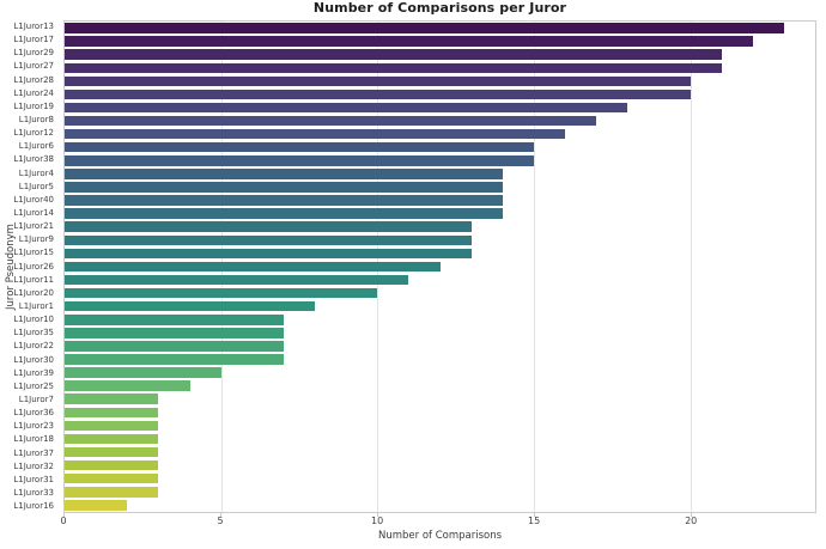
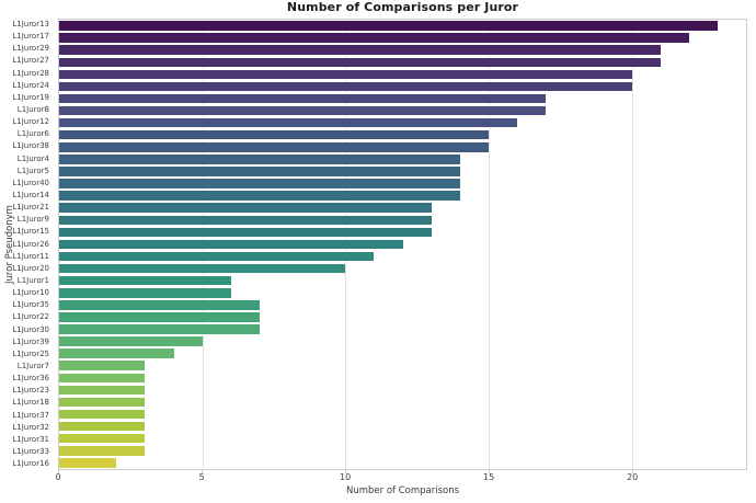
L1Juror19: 18 -> 17
L1Juror1: 8 -> 6
L1Juror10: 7 -> 6
